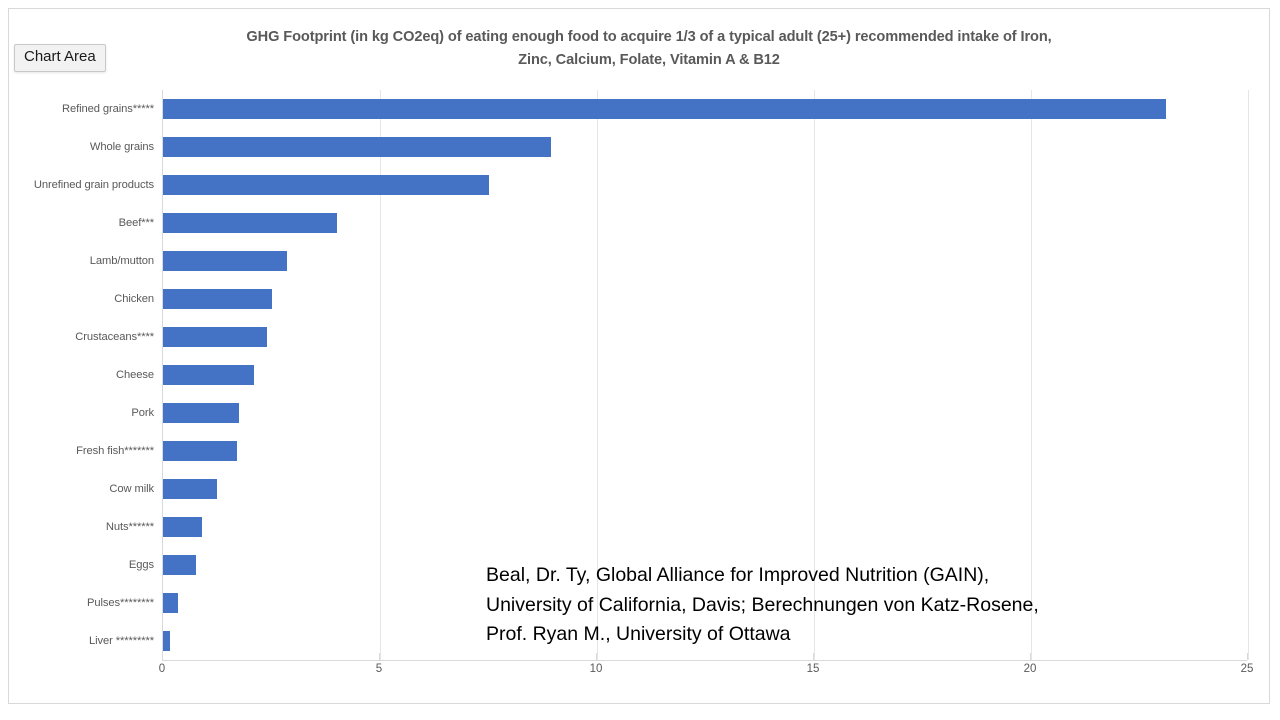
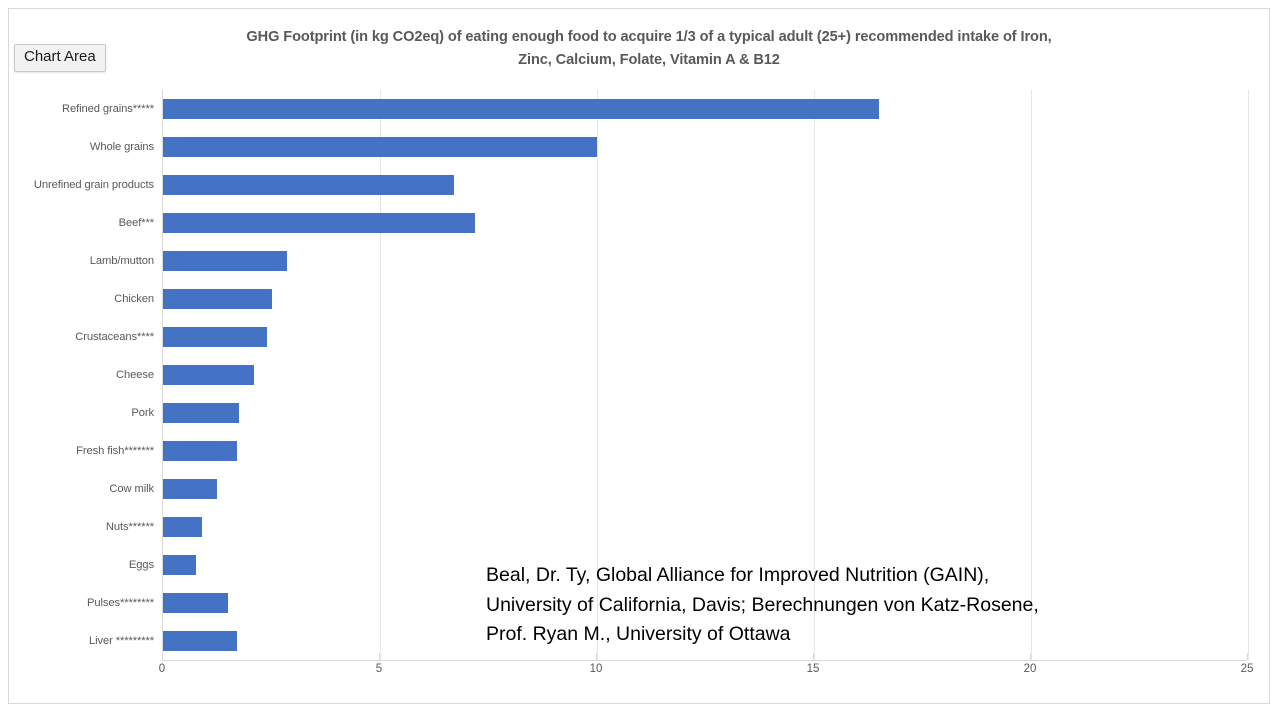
Refined grains*****: 23.1 -> 16.5
Whole grains: 8.9 -> 10.0
Unrefined grain products: 7.5 -> 6.7
Beef***: 4.0 -> 7.2
Pulses********: 0.3 -> 1.5
Liver *********: 0.1 -> 1.7
